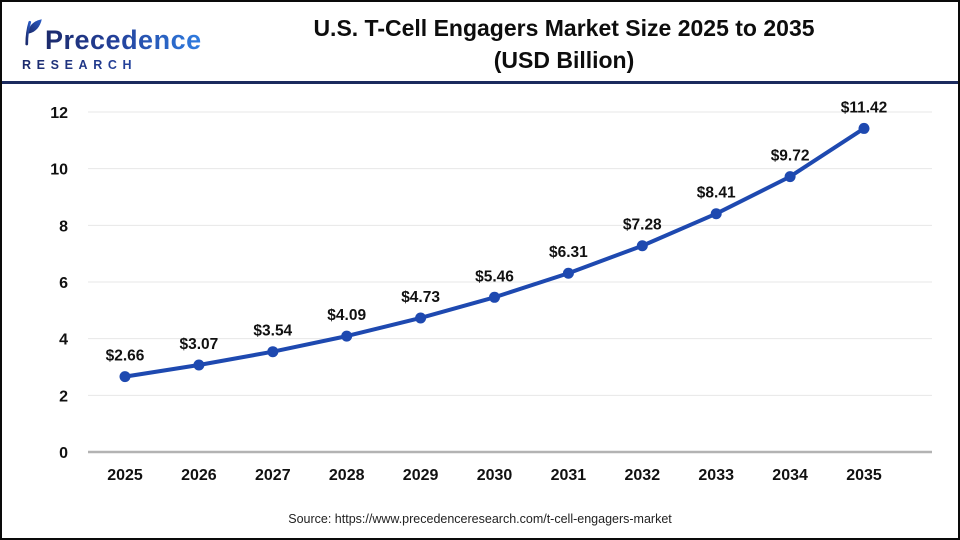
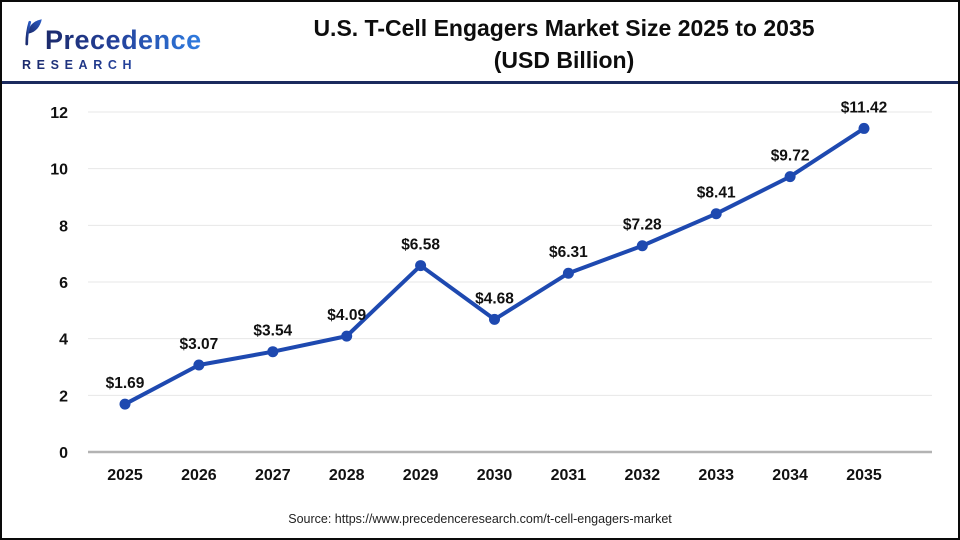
2025: $2.66 -> $1.69
2029: $4.73 -> $6.58
2030: $5.46 -> $4.68
